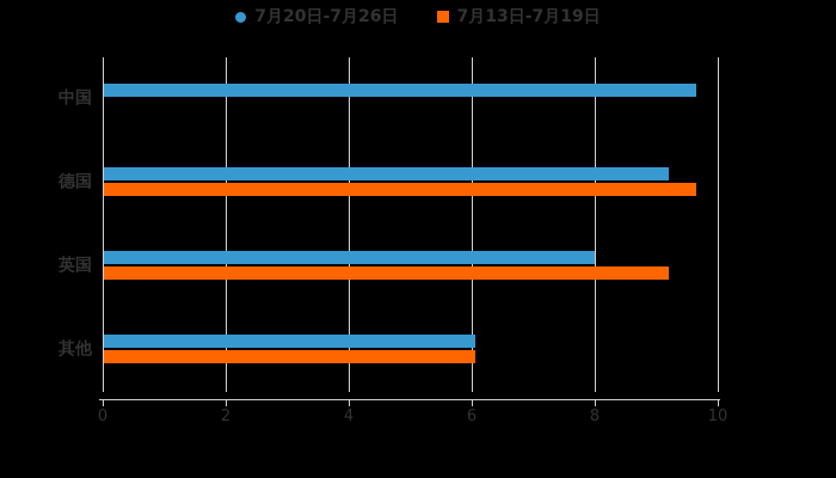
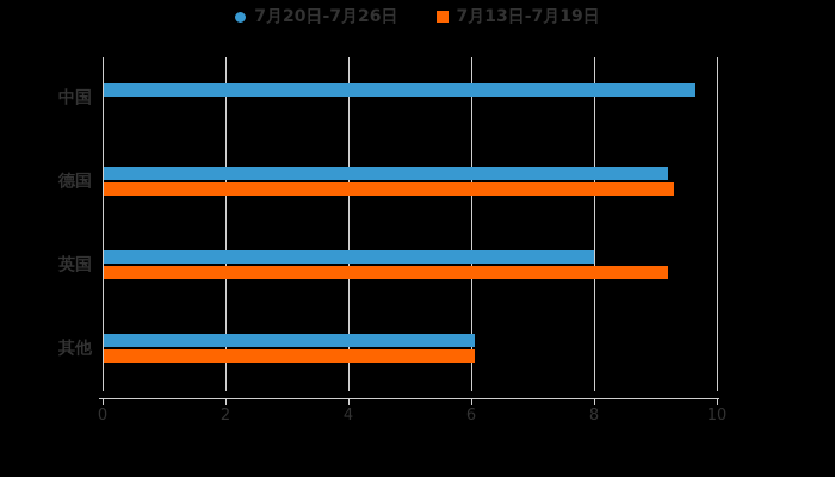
7月13日-7月19日/德国: 9.7 -> 9.3
